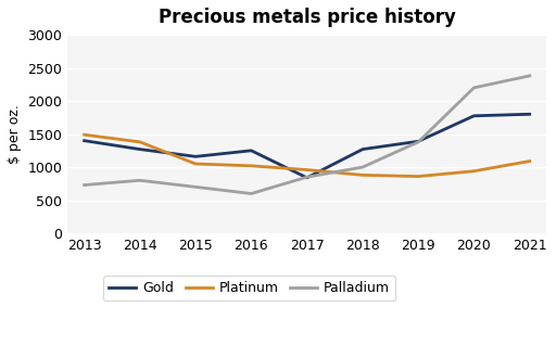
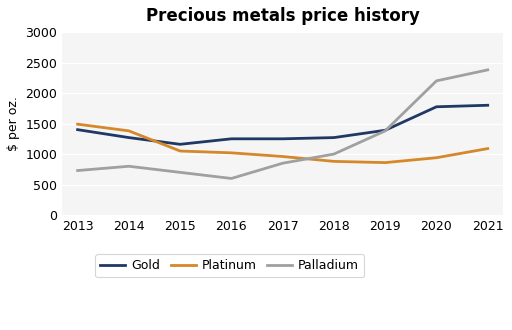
Gold/2017: 840 -> 1250
